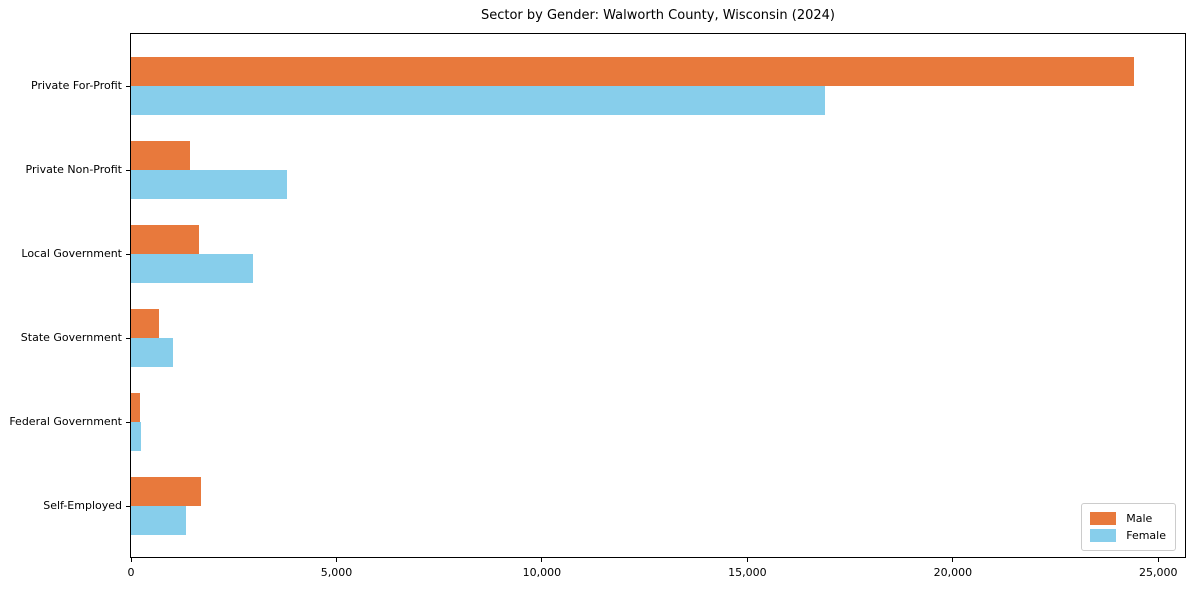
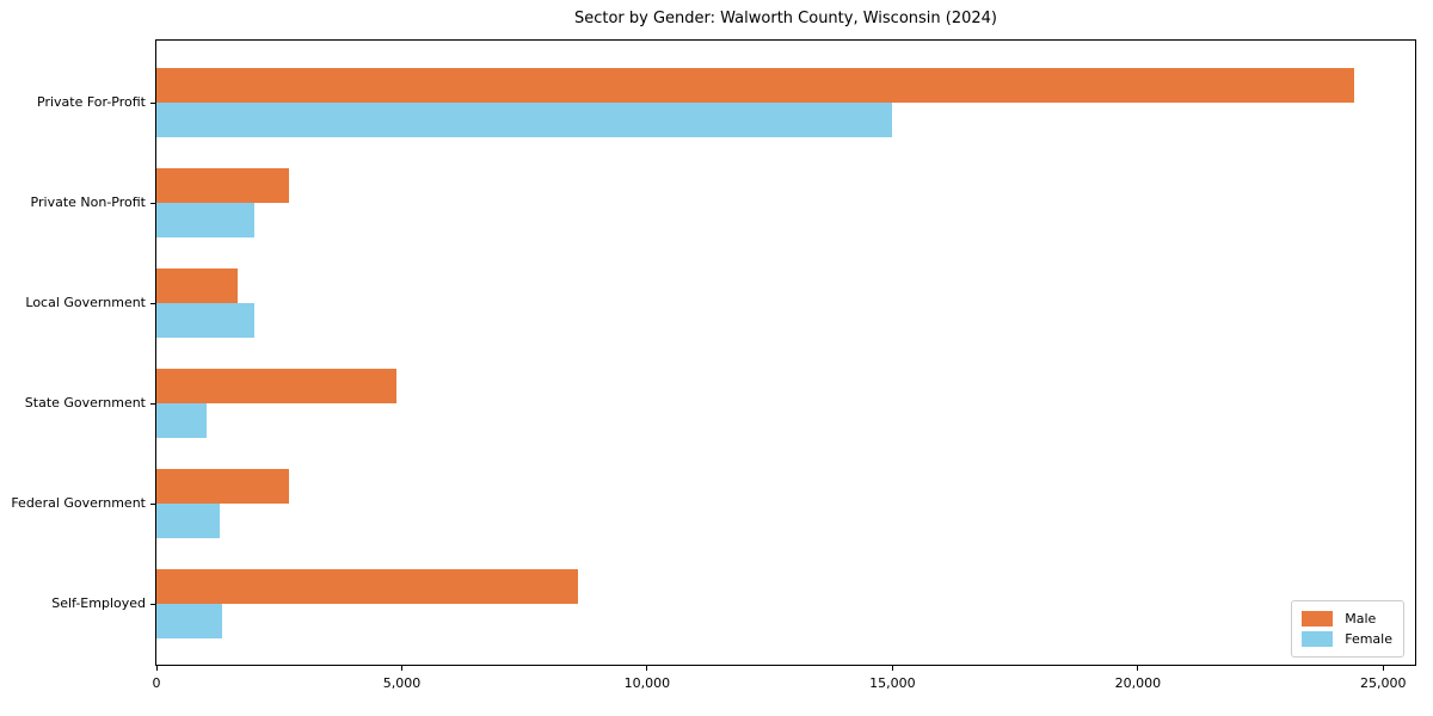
Female/Private For-Profit: 16900 -> 15000
Male/Private Non-Profit: 1400 -> 2700
Female/Private Non-Profit: 3800 -> 2000
Female/Local Government: 3000 -> 2000
Male/State Government: 700 -> 4900
Male/Federal Government: 200 -> 2700
Female/Federal Government: 200 -> 1300
Male/Self-Employed: 1700 -> 8600
